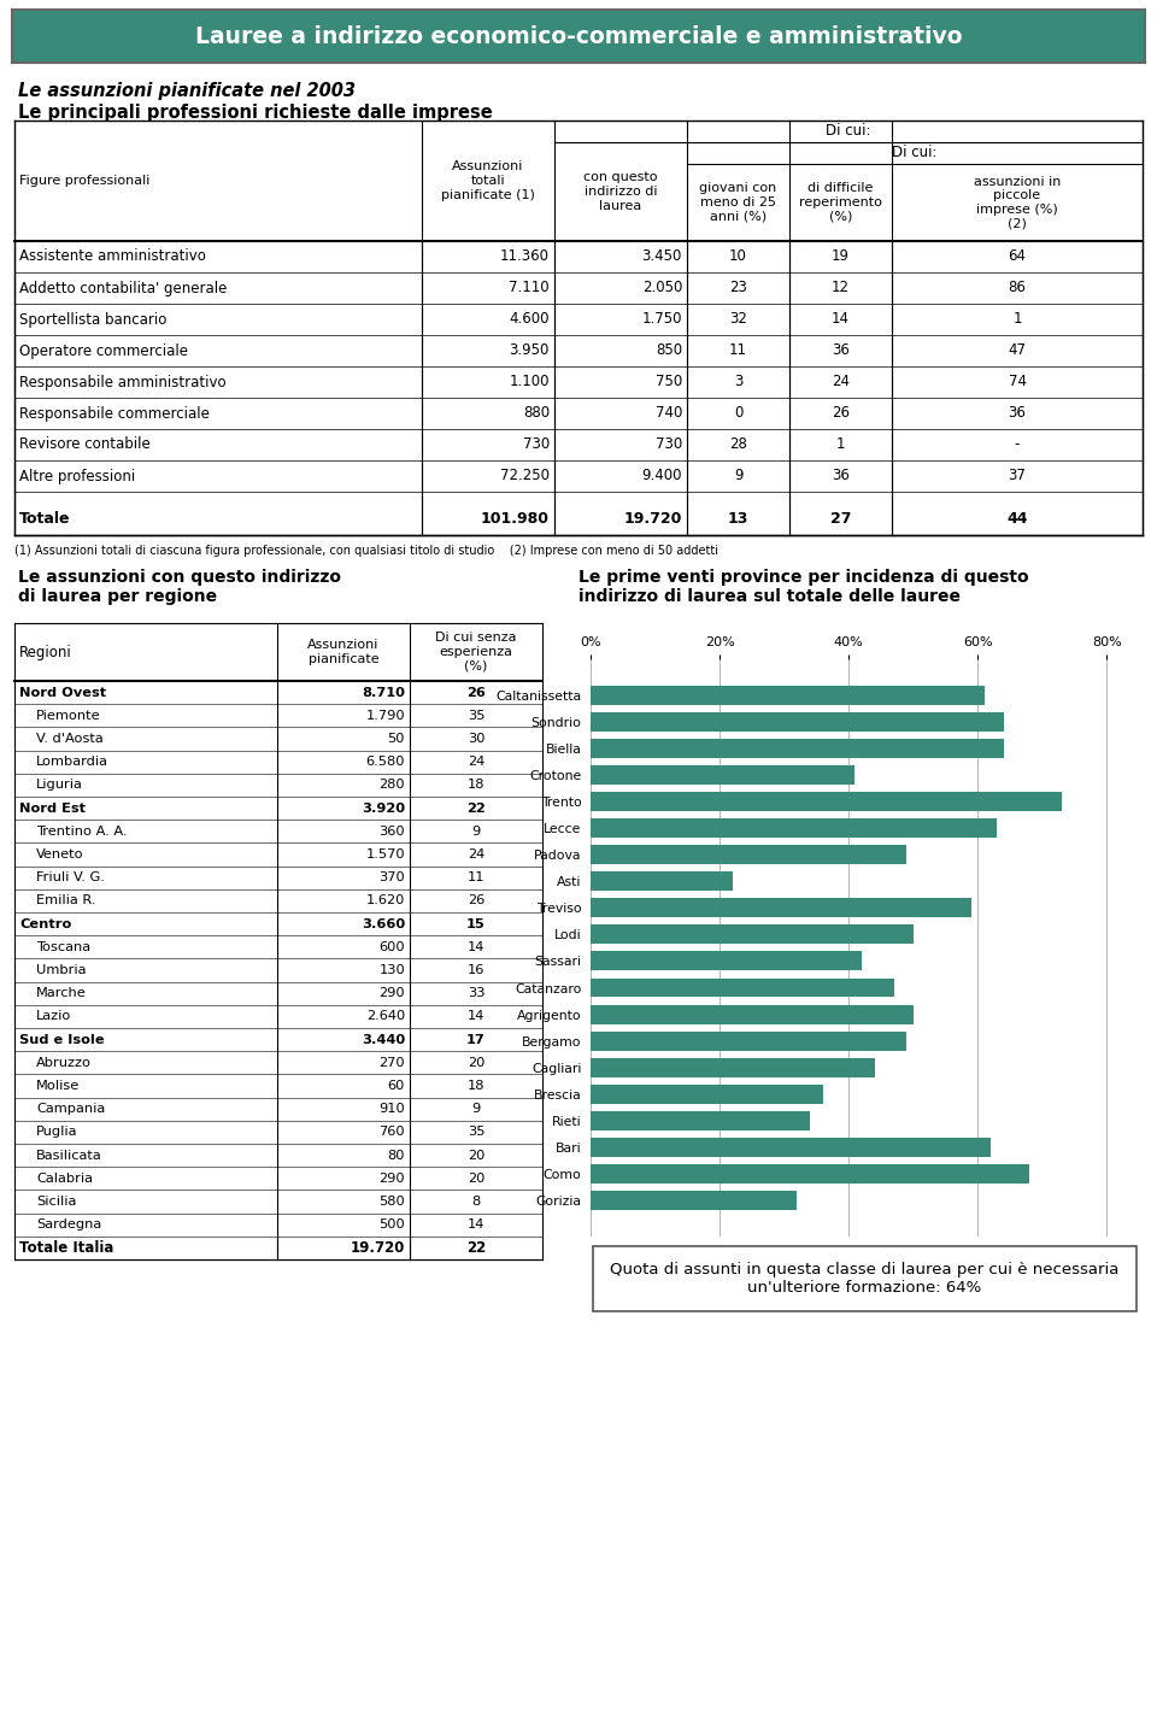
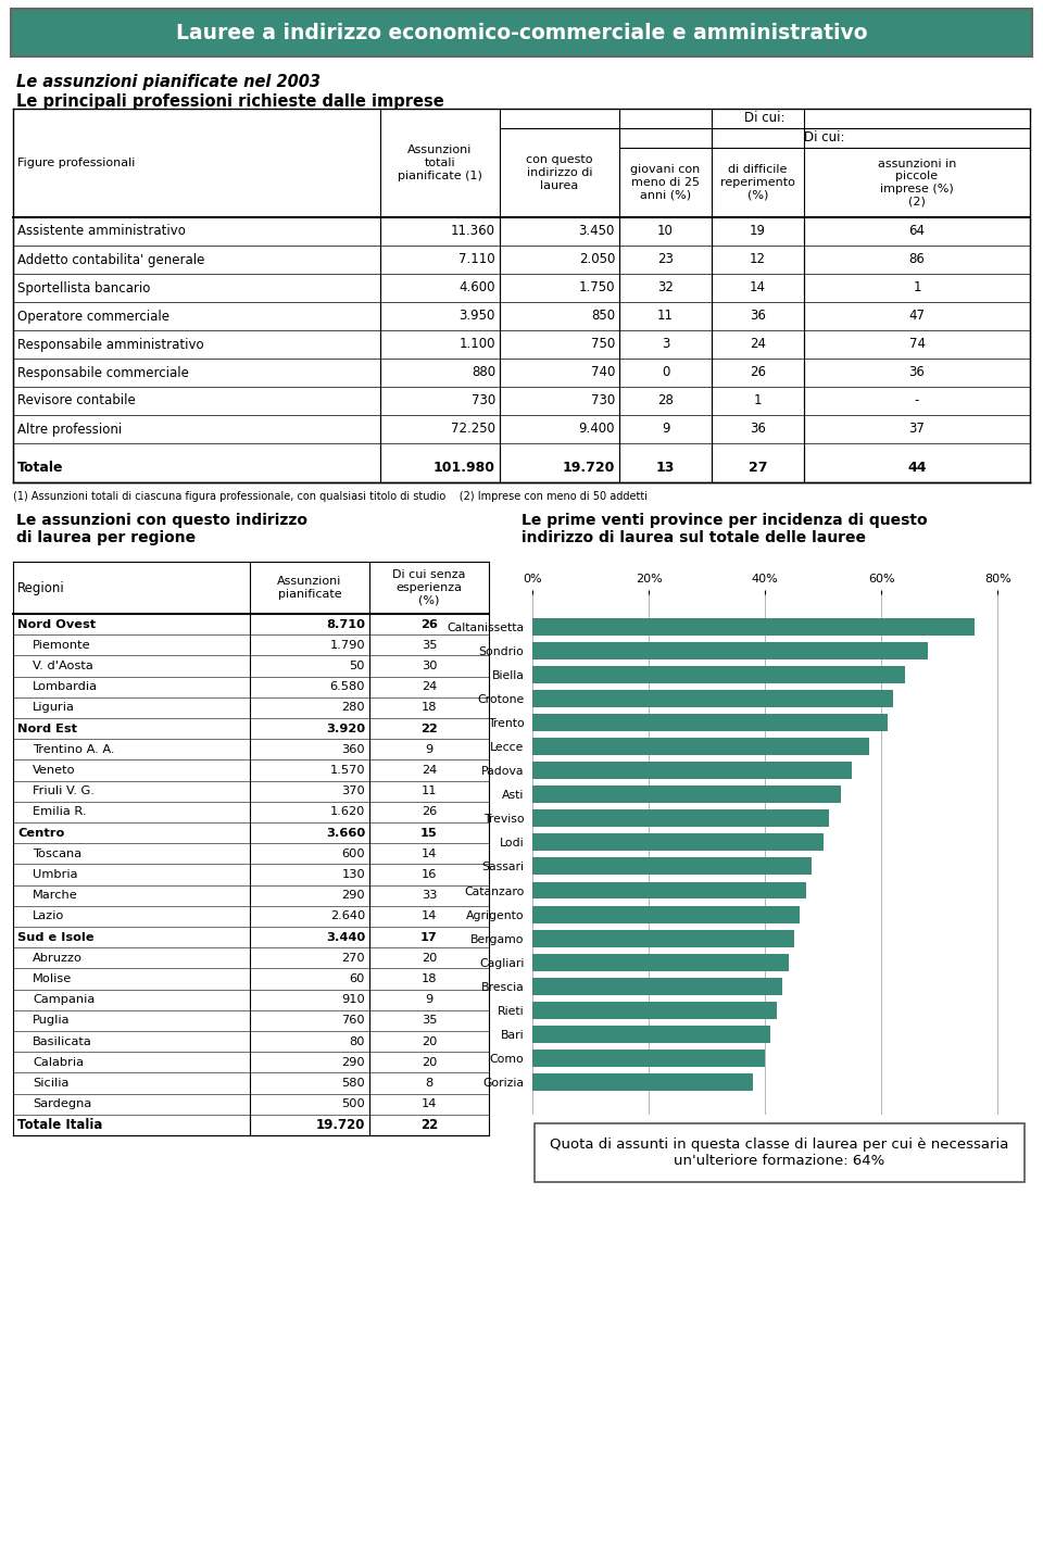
Caltanissetta: 61% -> 76%
Sondrio: 64% -> 68%
Crotone: 41% -> 62%
Trento: 73% -> 61%
Lecce: 63% -> 58%
Padova: 49% -> 55%
Asti: 22% -> 53%
Treviso: 59% -> 51%
Sassari: 42% -> 48%
Agrigento: 50% -> 46%
Bergamo: 49% -> 45%
Brescia: 36% -> 43%
Rieti: 34% -> 42%
Bari: 62% -> 41%
Como: 68% -> 40%
Gorizia: 32% -> 38%
